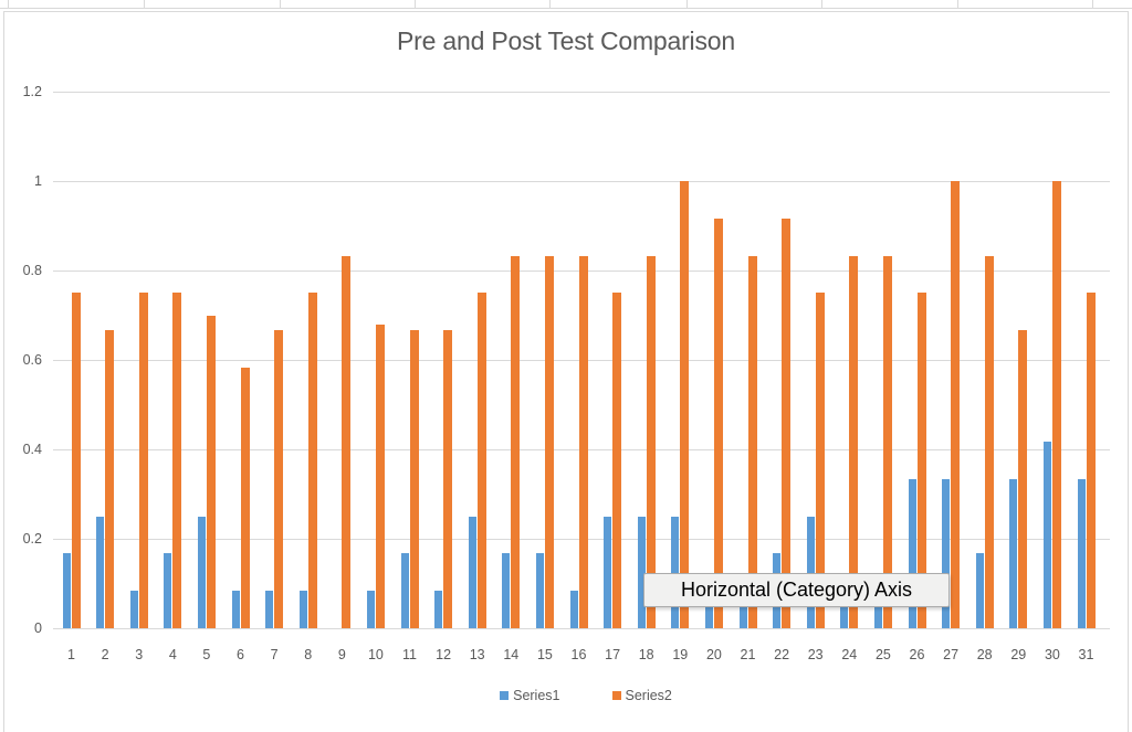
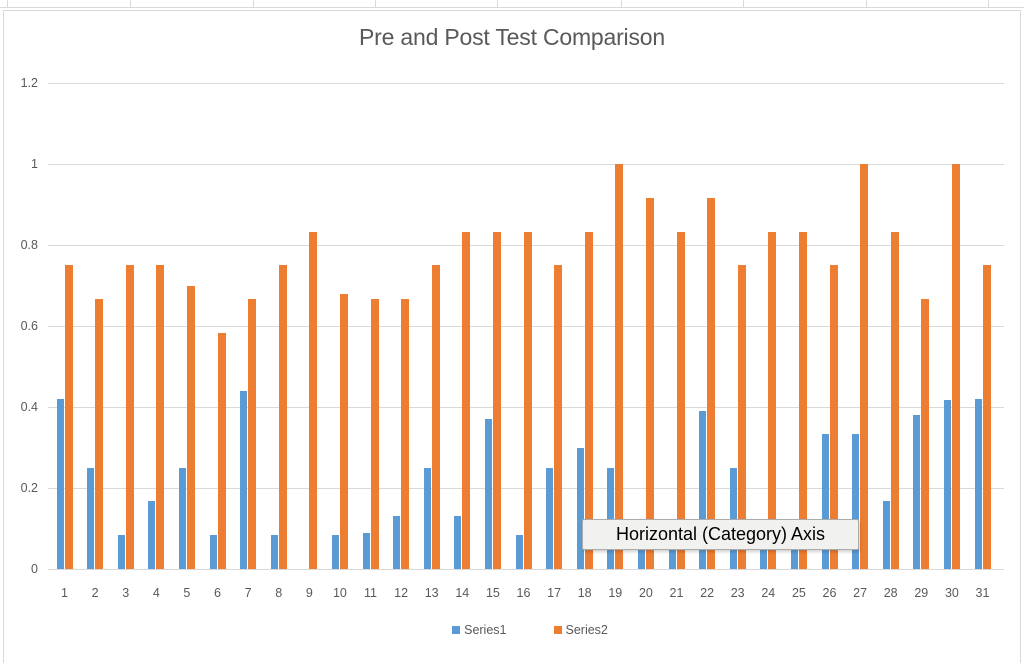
Series1/1: 0.17 -> 0.42
Series1/7: 0.08 -> 0.44
Series1/11: 0.17 -> 0.09
Series1/12: 0.08 -> 0.13
Series1/14: 0.17 -> 0.13
Series1/15: 0.17 -> 0.37
Series1/18: 0.25 -> 0.30
Series1/22: 0.17 -> 0.39
Series1/29: 0.33 -> 0.38
Series1/31: 0.33 -> 0.42
